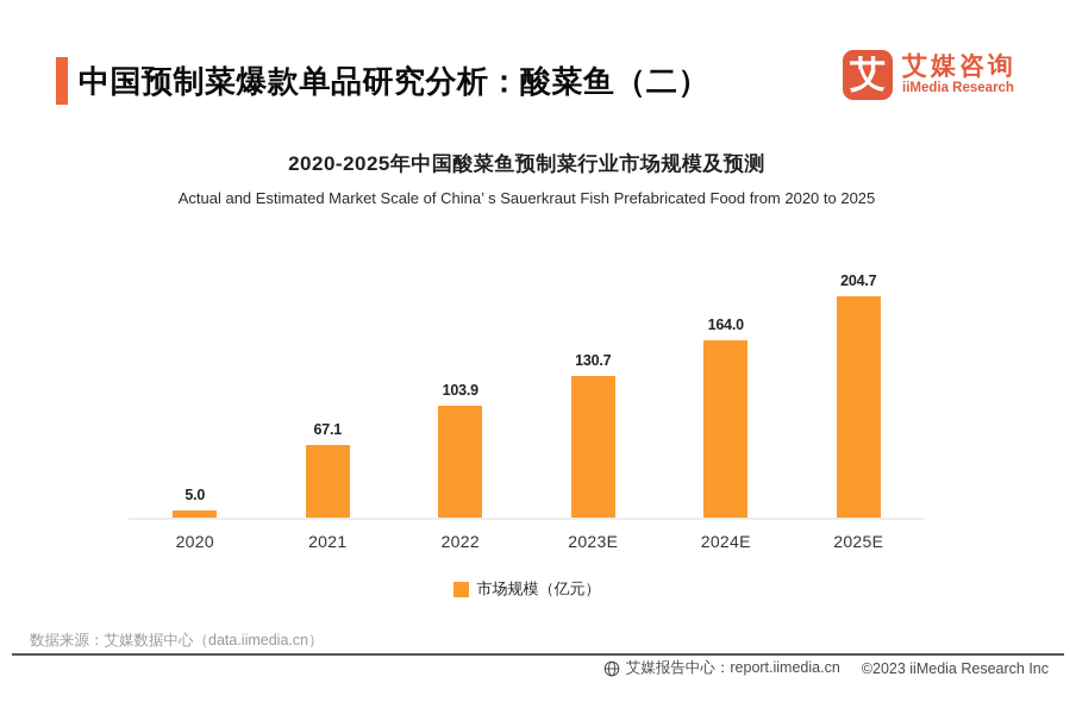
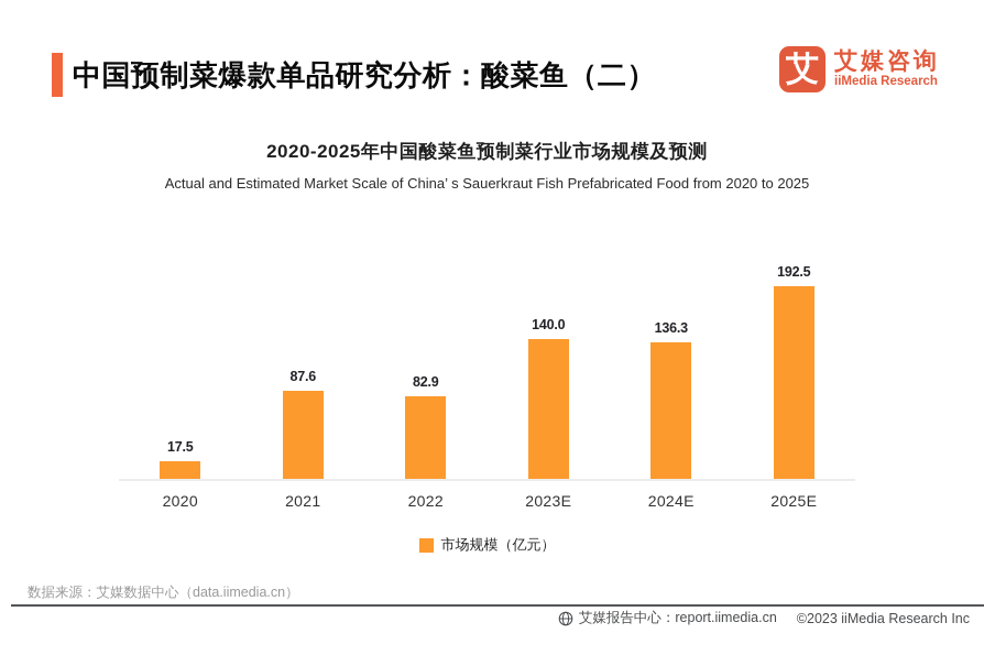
2020: 5.0 -> 17.5
2021: 67.1 -> 87.6
2022: 103.9 -> 82.9
2023E: 130.7 -> 140.0
2024E: 164.0 -> 136.3
2025E: 204.7 -> 192.5
